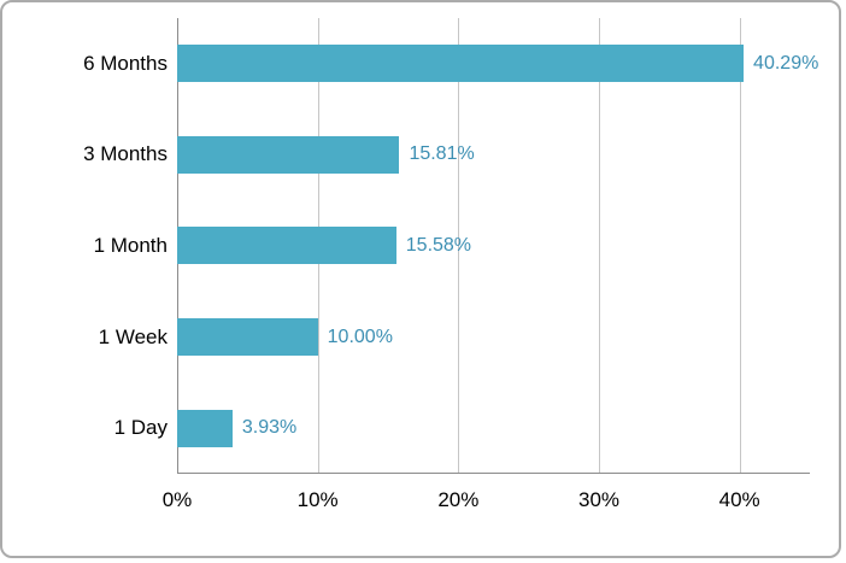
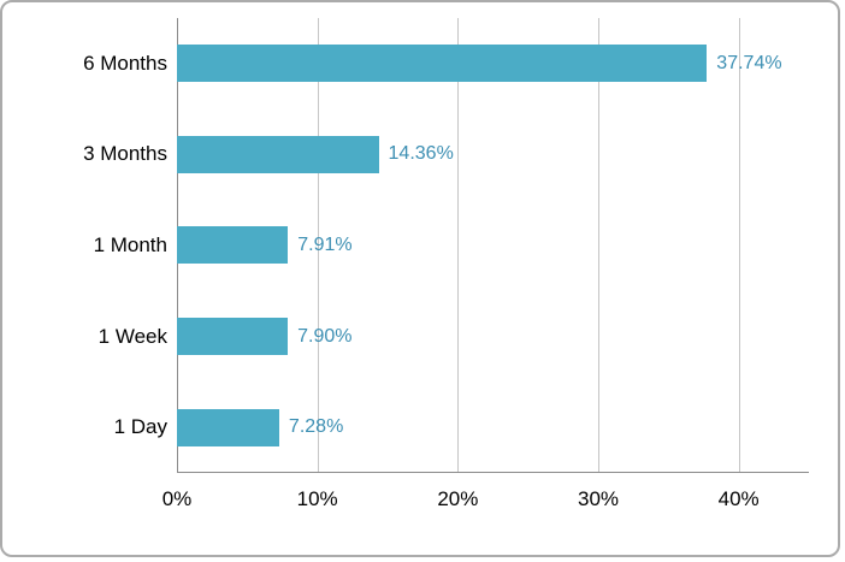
6 Months: 40.29% -> 37.74%
3 Months: 15.81% -> 14.36%
1 Month: 15.58% -> 7.91%
1 Week: 10.00% -> 7.90%
1 Day: 3.93% -> 7.28%
